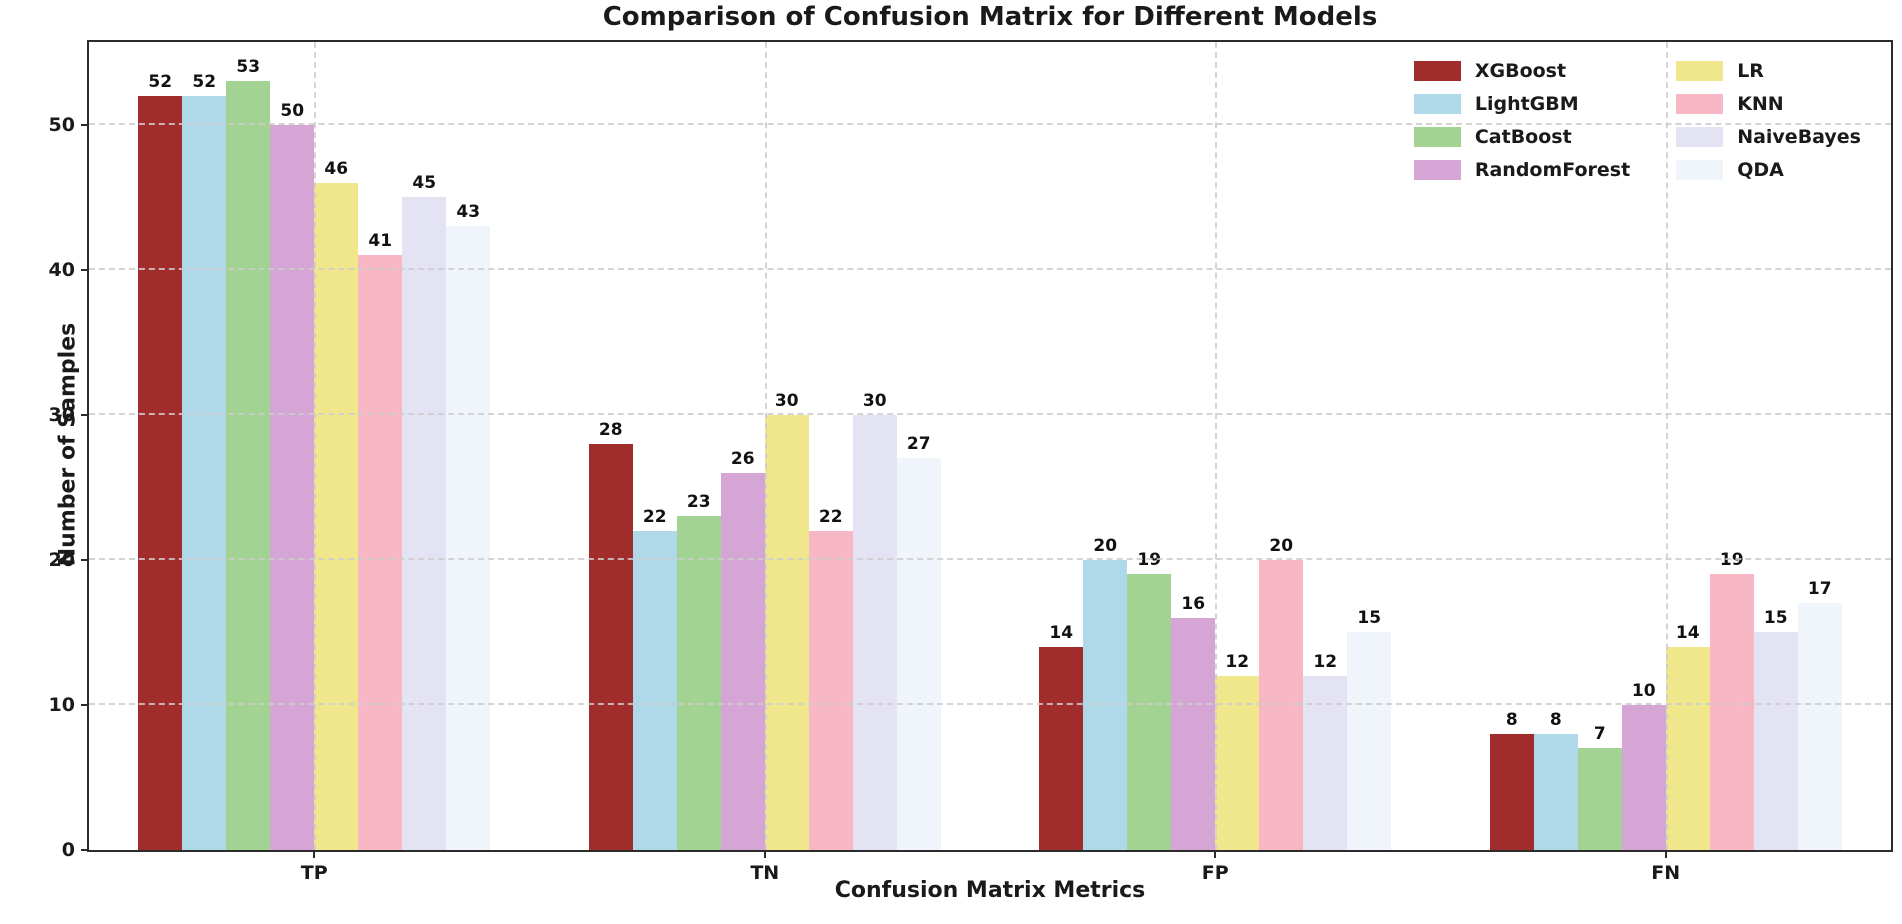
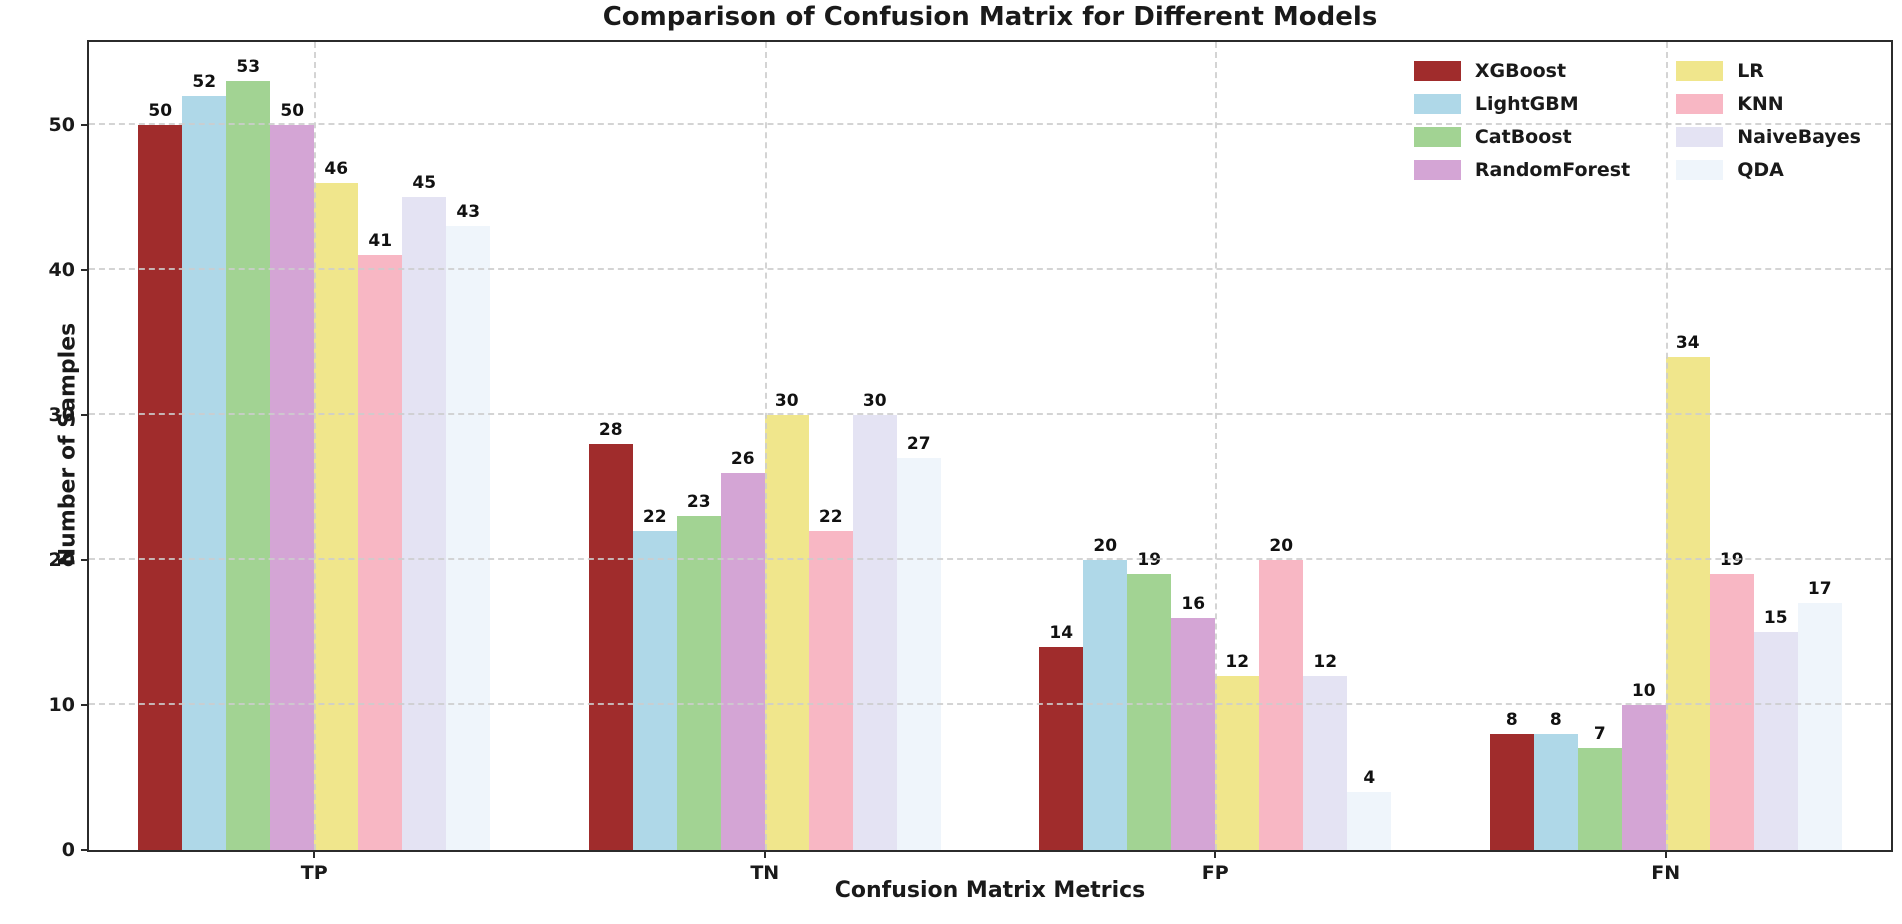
XGBoost/TP: 52 -> 50
QDA/FP: 15 -> 4
LR/FN: 14 -> 34
